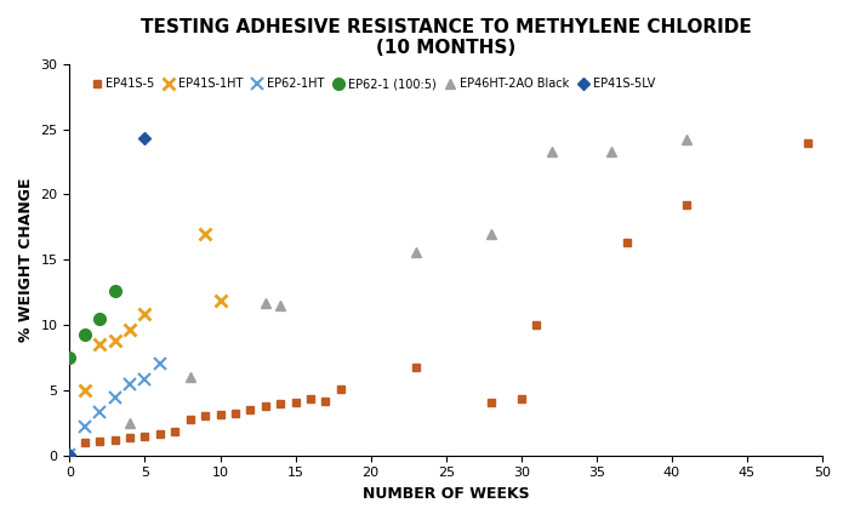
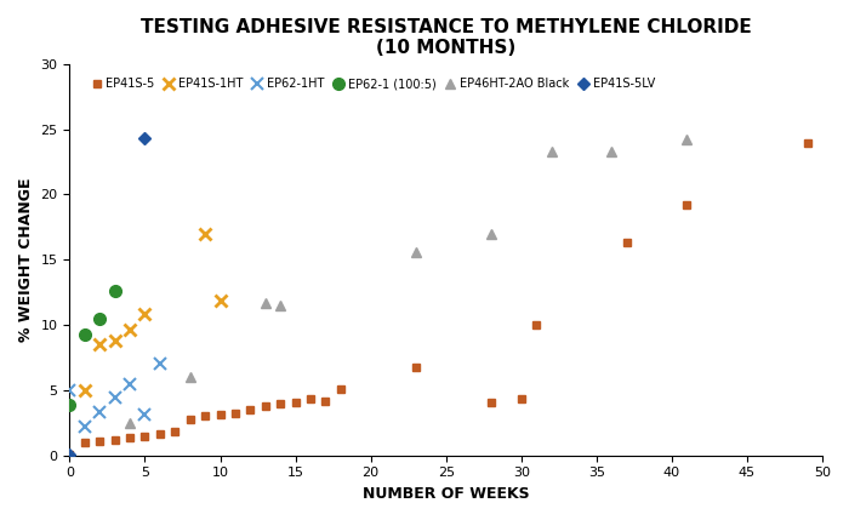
EP62-1HT/0: 0.1 -> 5.0
EP62-1 (100:5)/0: 7.5 -> 3.9
EP62-1HT/5: 5.8 -> 3.1
